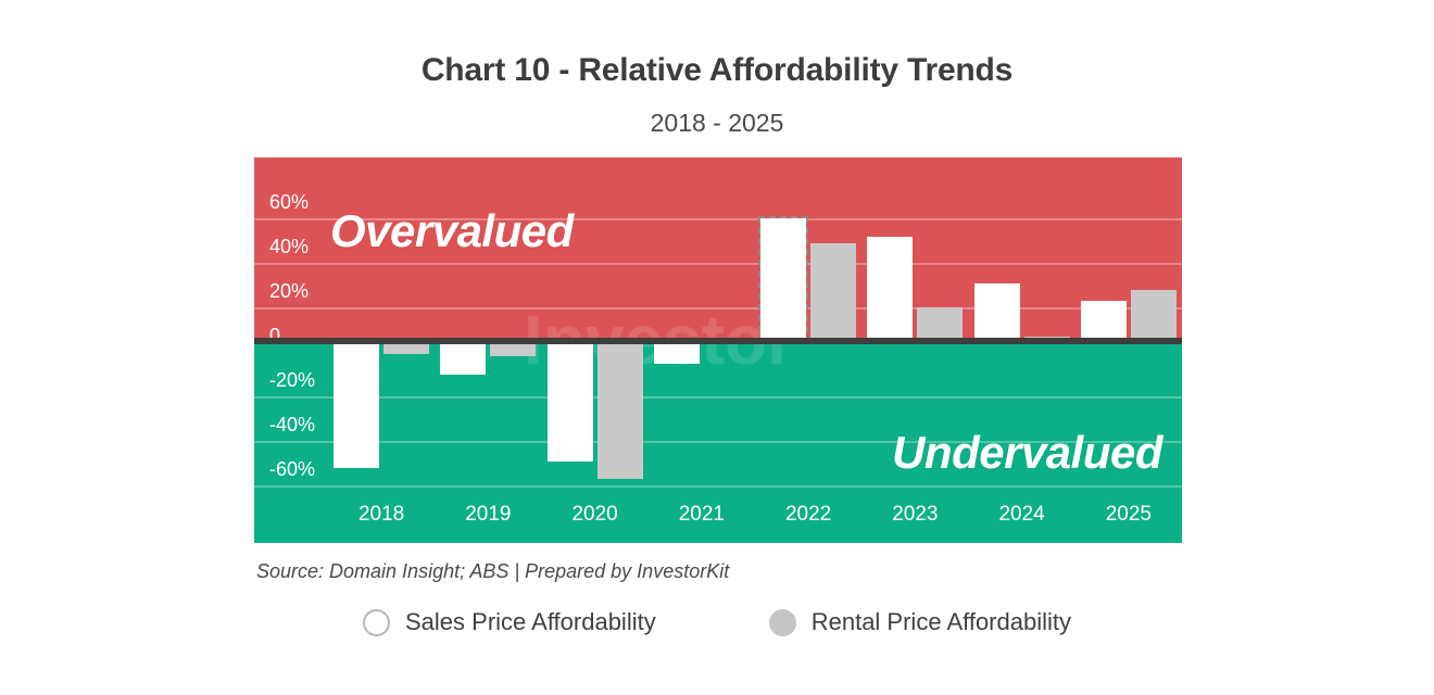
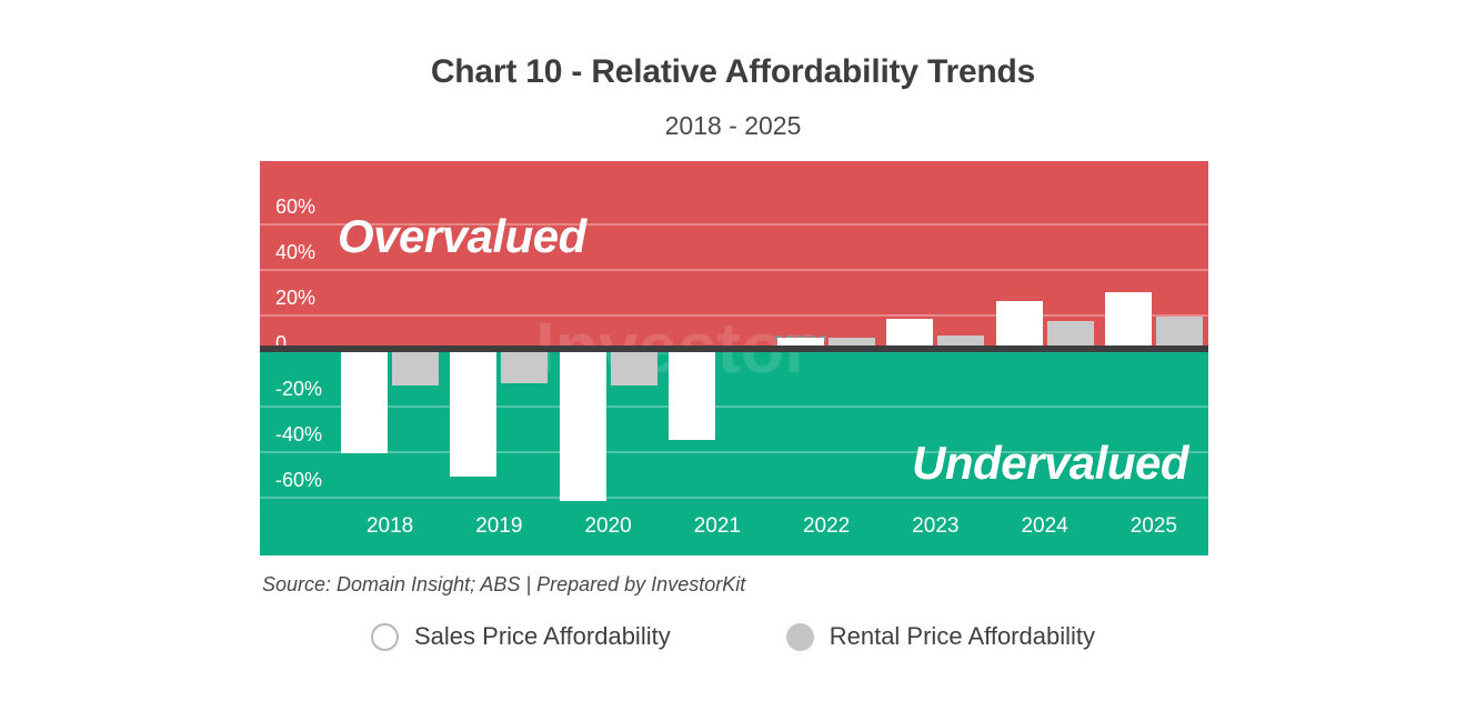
Sales Price Affordability/2018: -57% -> -46%
Rental Price Affordability/2018: -6% -> -16%
Sales Price Affordability/2019: -15% -> -56%
Rental Price Affordability/2019: -7% -> -15%
Sales Price Affordability/2020: -54% -> -67%
Rental Price Affordability/2020: -62% -> -16%
Sales Price Affordability/2021: -10% -> -40%
Sales Price Affordability/2022: 55% -> 5%
Rental Price Affordability/2022: 44% -> 5%
Sales Price Affordability/2023: 47% -> 13%
Rental Price Affordability/2023: 15% -> 6%
Sales Price Affordability/2024: 26% -> 21%
Rental Price Affordability/2024: 2% -> 12%
Sales Price Affordability/2025: 18% -> 25%
Rental Price Affordability/2025: 23% -> 14%
